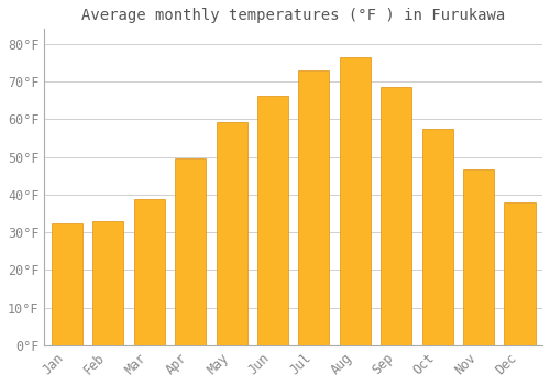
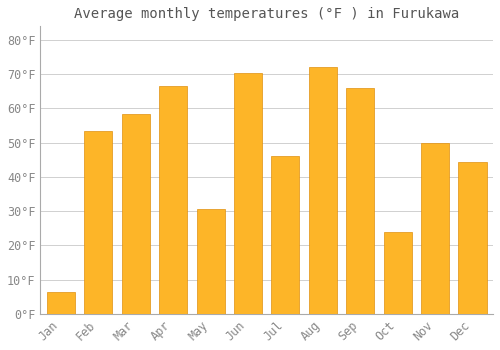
Jan: 32.4°F -> 6.5°F
Feb: 33.1°F -> 53.5°F
Mar: 38.7°F -> 58.5°F
Apr: 49.5°F -> 66.5°F
May: 59.2°F -> 30.5°F
Jun: 66.4°F -> 70.5°F
Jul: 73.0°F -> 46.0°F
Aug: 76.5°F -> 72.0°F
Sep: 68.7°F -> 66.0°F
Oct: 57.4°F -> 24.0°F
Nov: 46.8°F -> 50.0°F
Dec: 37.8°F -> 44.5°F
